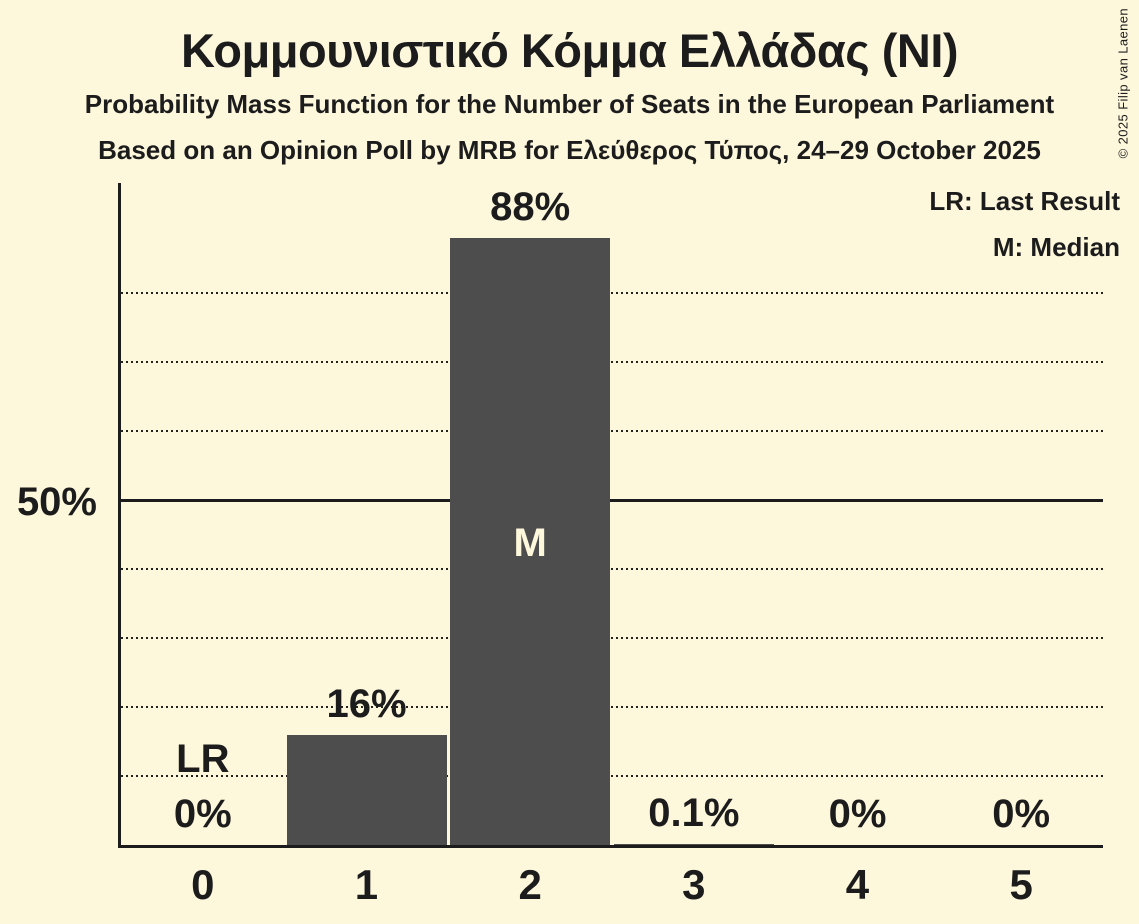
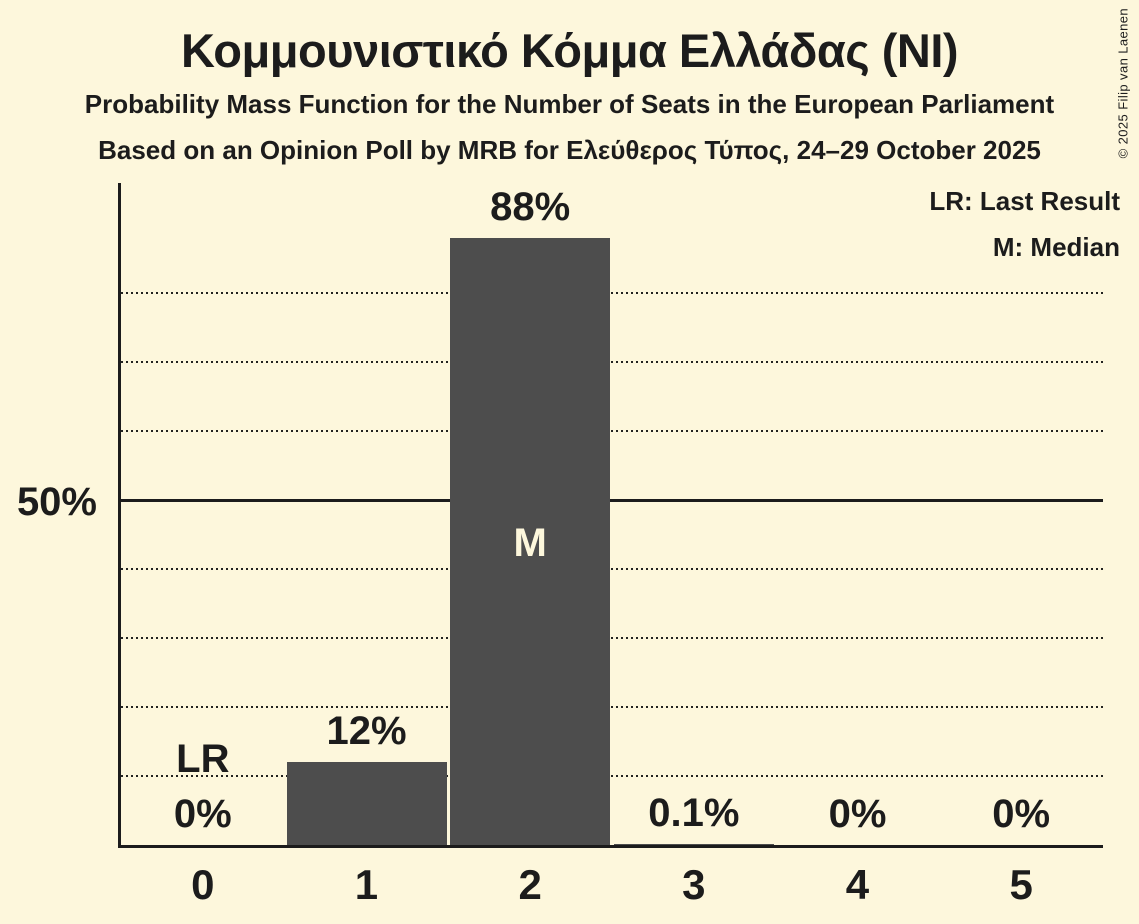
1: 16% -> 12%
